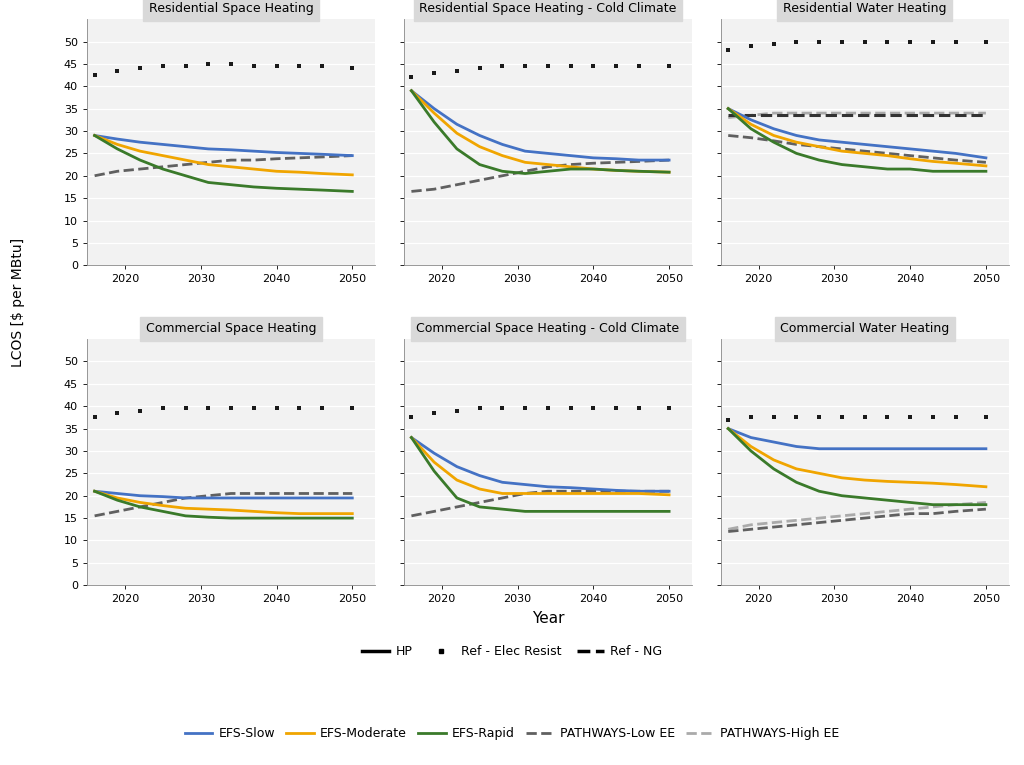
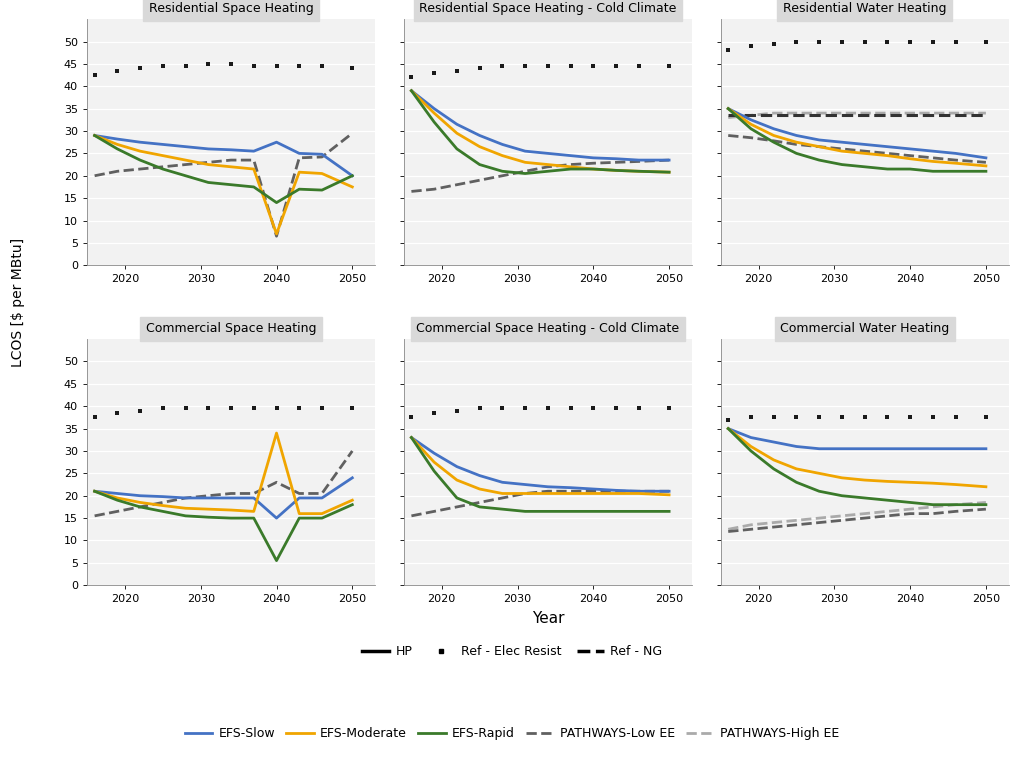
Residential Space Heating/EFS-Slow/2040: 25.2 -> 27.5
Residential Space Heating/EFS-Moderate/2040: 21.0 -> 7.0
Residential Space Heating/EFS-Rapid/2040: 17.2 -> 14.0
Residential Space Heating/PATHWAYS-Low EE/2040: 23.8 -> 6.5
Residential Space Heating/EFS-Slow/2050: 24.5 -> 20.0
Residential Space Heating/EFS-Moderate/2050: 20.2 -> 17.5
Residential Space Heating/EFS-Rapid/2050: 16.5 -> 20.0
Residential Space Heating/PATHWAYS-Low EE/2050: 24.5 -> 29.5
Commercial Space Heating/EFS-Slow/2040: 19.5 -> 15.0
Commercial Space Heating/EFS-Moderate/2040: 16.2 -> 34.0
Commercial Space Heating/EFS-Rapid/2040: 15.0 -> 5.5
Commercial Space Heating/PATHWAYS-Low EE/2040: 20.5 -> 23.0
Commercial Space Heating/EFS-Slow/2050: 19.5 -> 24.0
Commercial Space Heating/EFS-Moderate/2050: 16.0 -> 19.0
Commercial Space Heating/EFS-Rapid/2050: 15.0 -> 18.0
Commercial Space Heating/PATHWAYS-Low EE/2050: 20.5 -> 30.0
